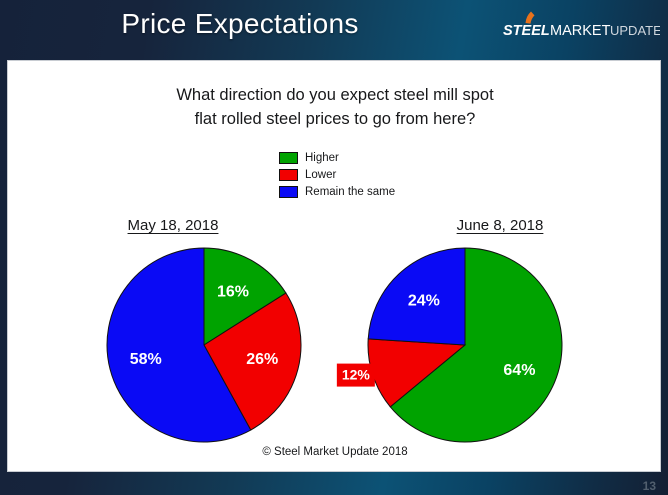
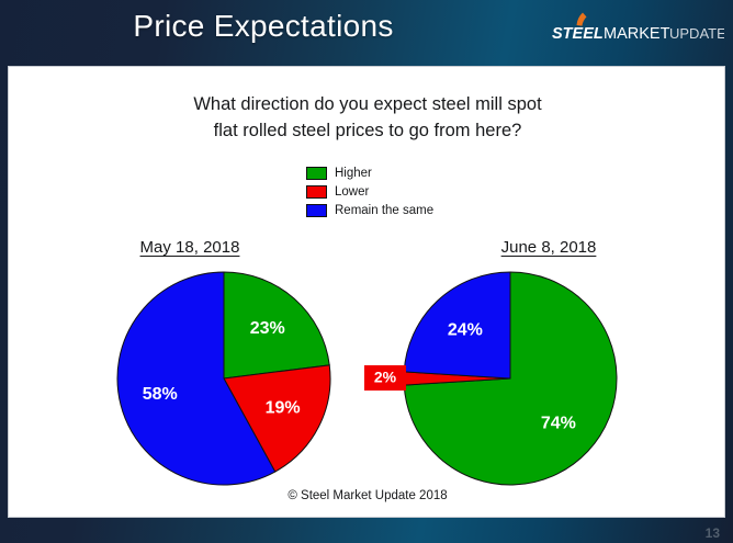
May 18, 2018/Higher: 16% -> 23%
May 18, 2018/Lower: 26% -> 19%
June 8, 2018/Higher: 64% -> 74%
June 8, 2018/Lower: 12% -> 2%
